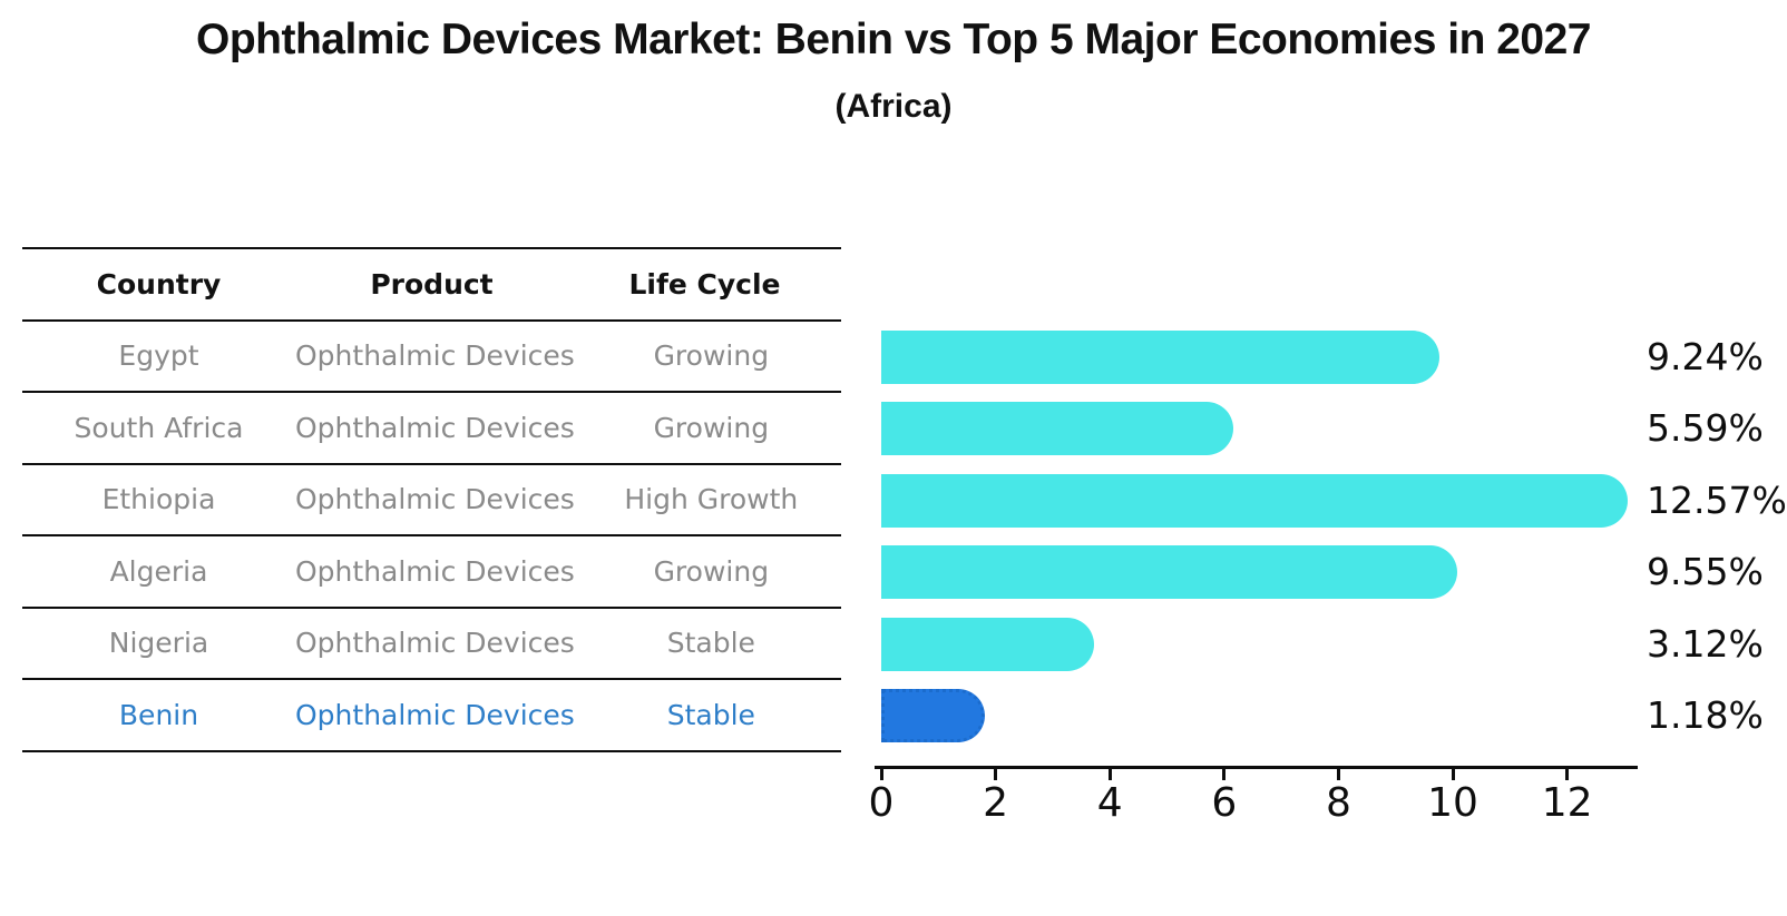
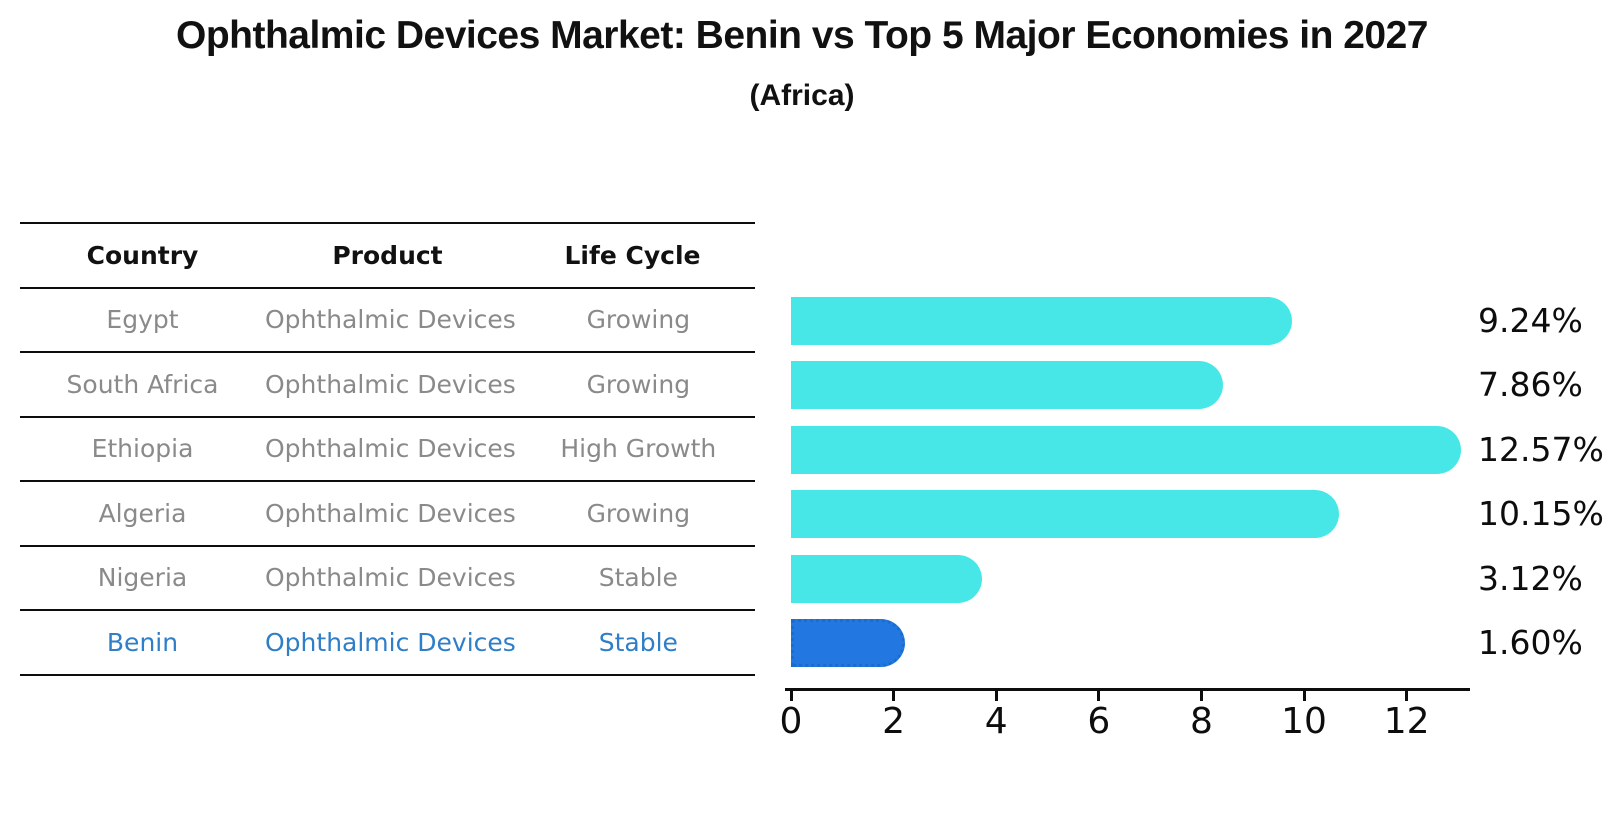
South Africa: 5.59% -> 7.86%
Algeria: 9.55% -> 10.15%
Benin: 1.18% -> 1.60%
